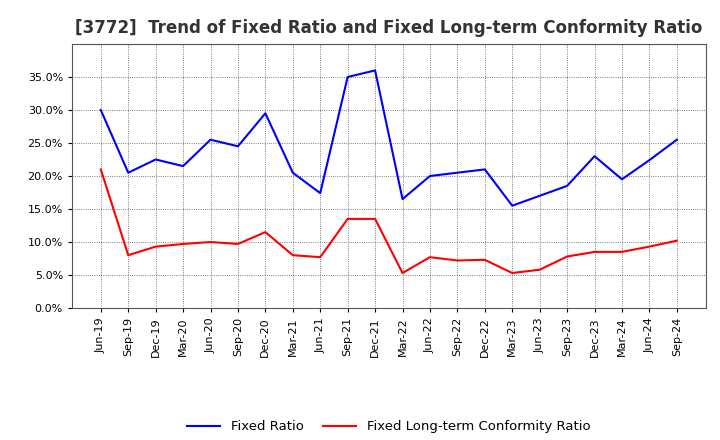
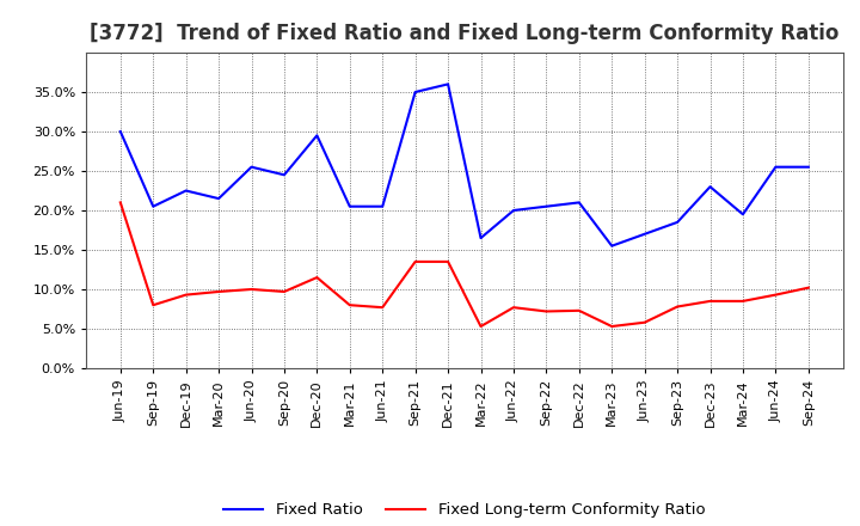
Fixed Ratio/Jun-21: 17.4% -> 20.5%
Fixed Ratio/Jun-24: 22.4% -> 25.5%
